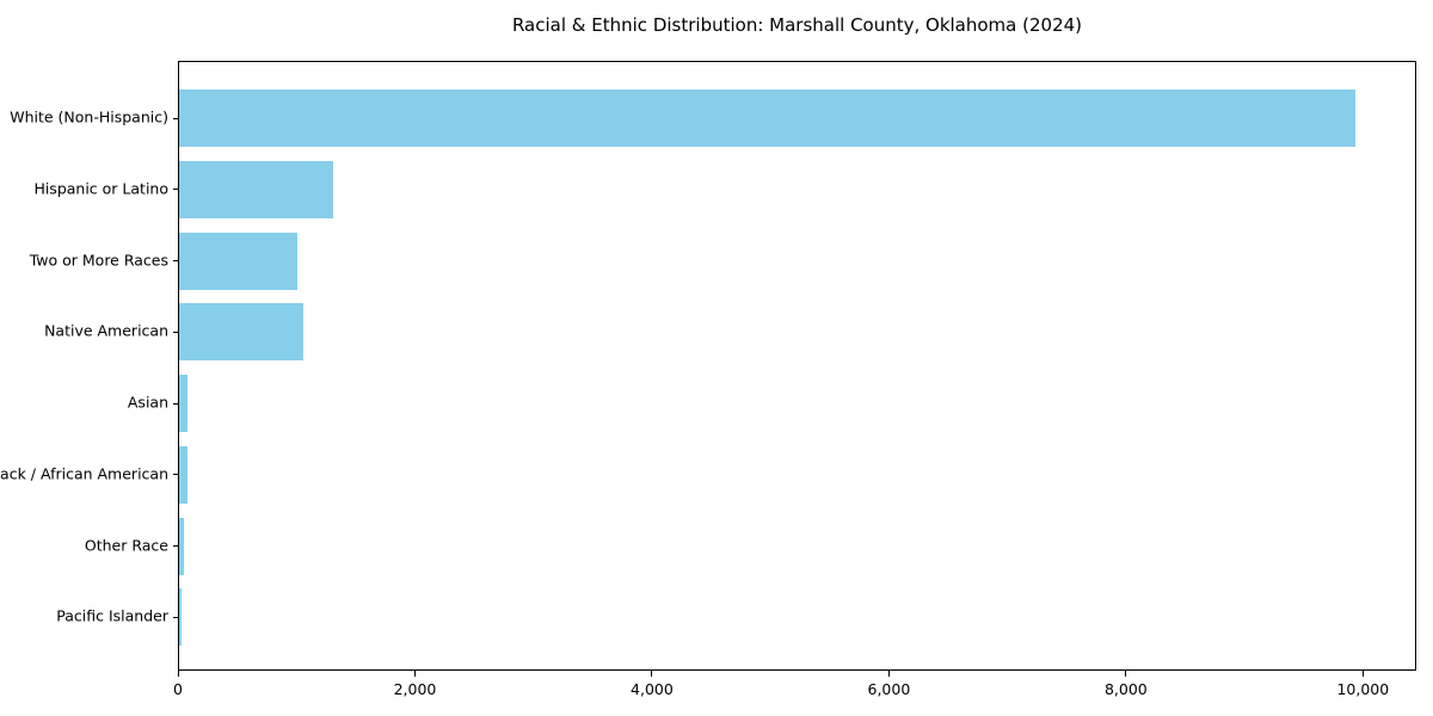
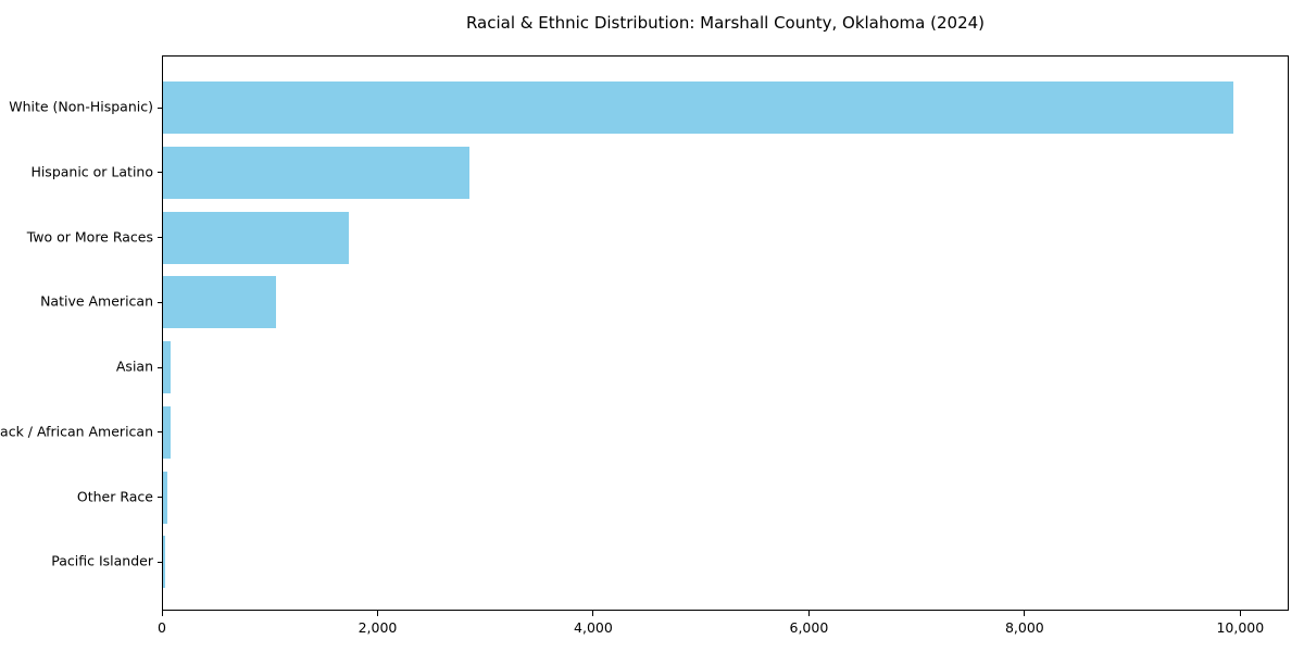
Hispanic or Latino: 1300 -> 2800
Two or More Races: 1000 -> 1700
